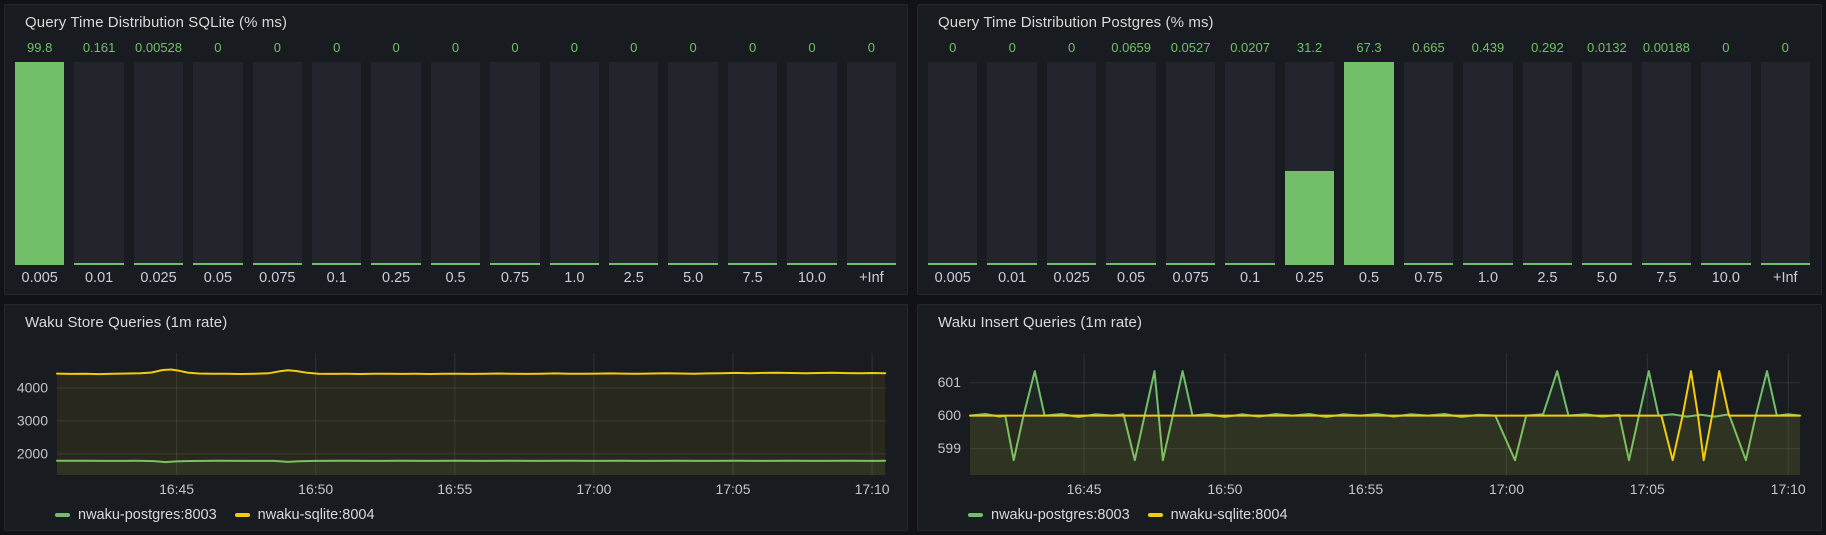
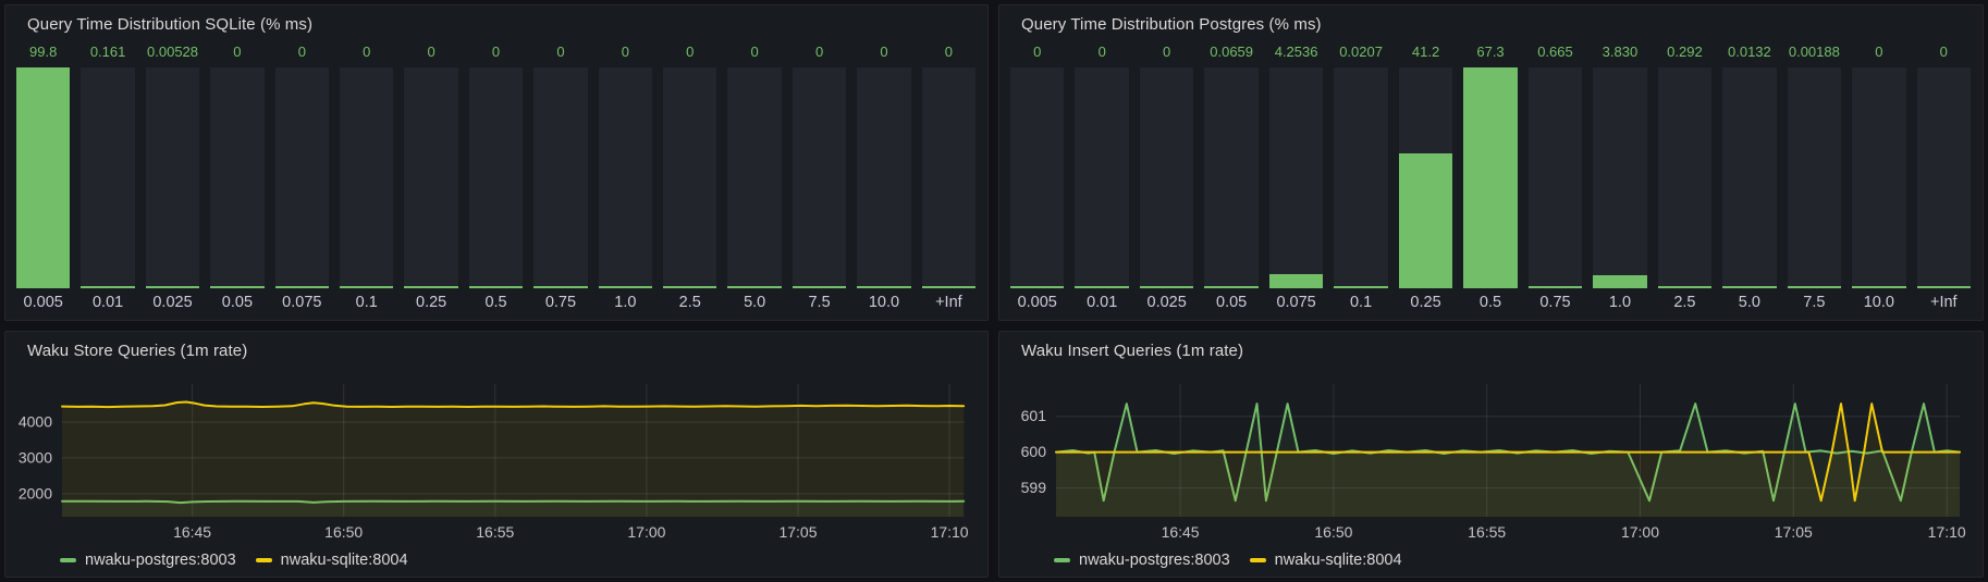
Query Time Distribution Postgres (% ms)/0.075: 0.0527 -> 4.2536
Query Time Distribution Postgres (% ms)/0.25: 31.2 -> 41.2
Query Time Distribution Postgres (% ms)/1.0: 0.439 -> 3.830
